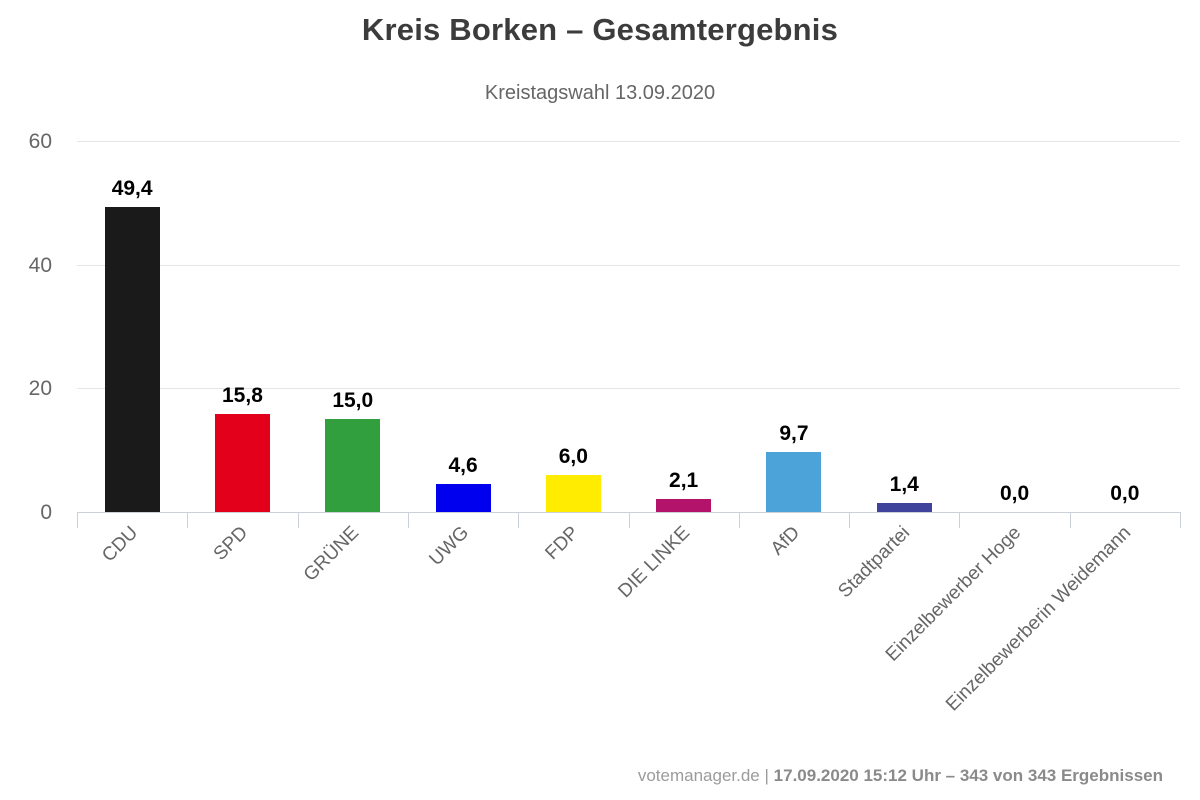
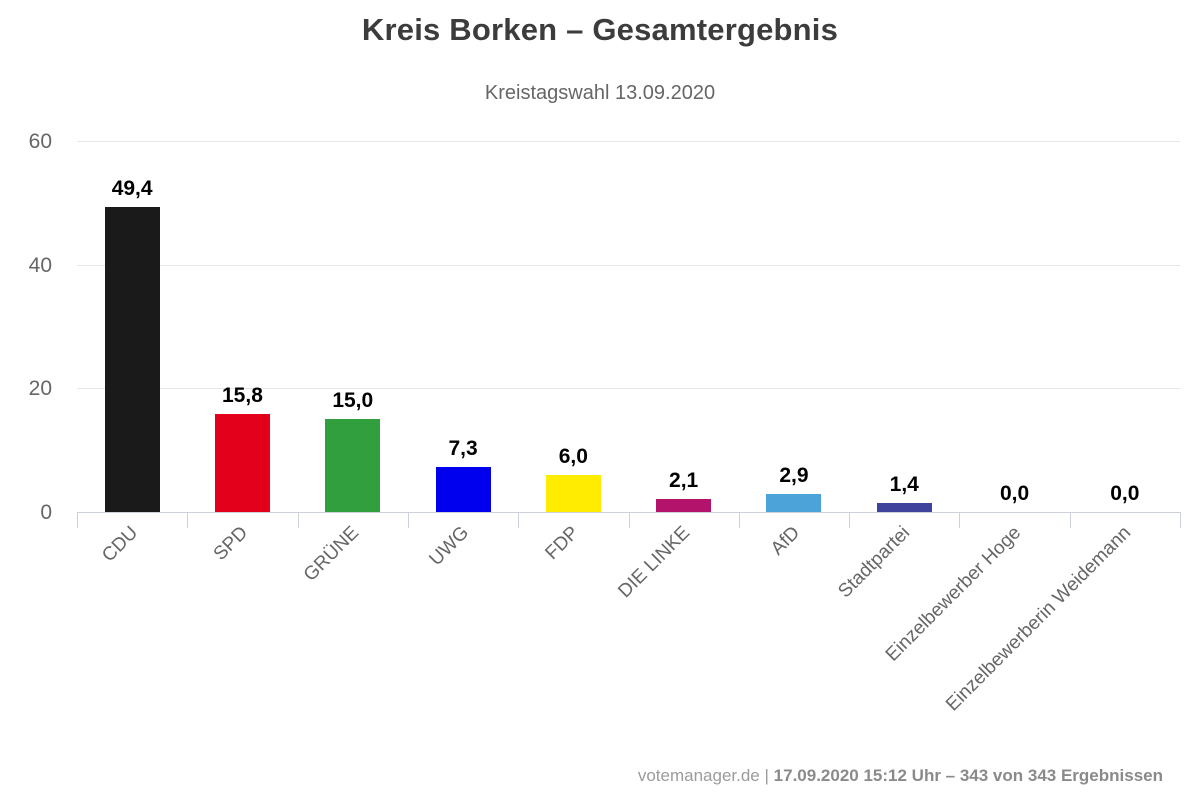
UWG: 4,6 -> 7,3
AfD: 9,7 -> 2,9
